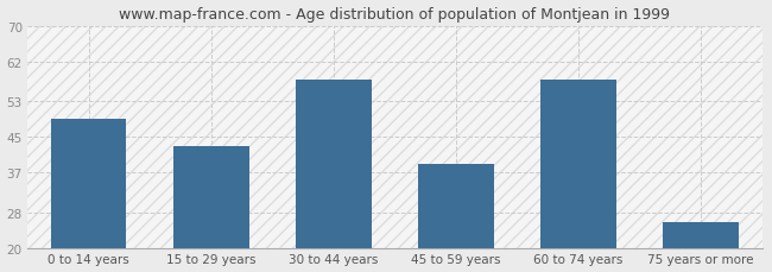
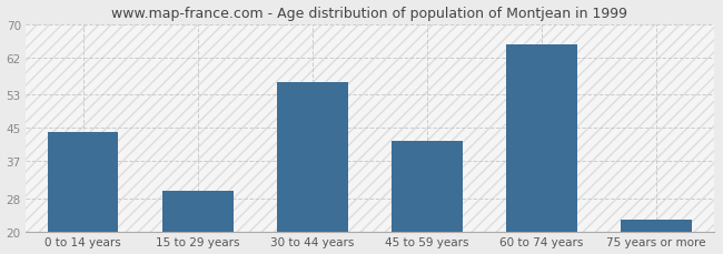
0 to 14 years: 49 -> 44
15 to 29 years: 43 -> 30
30 to 44 years: 58 -> 56
45 to 59 years: 39 -> 42
60 to 74 years: 58 -> 65
75 years or more: 26 -> 23
